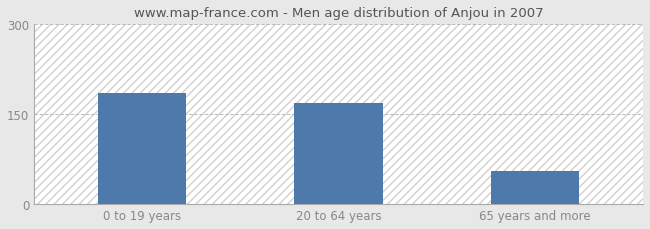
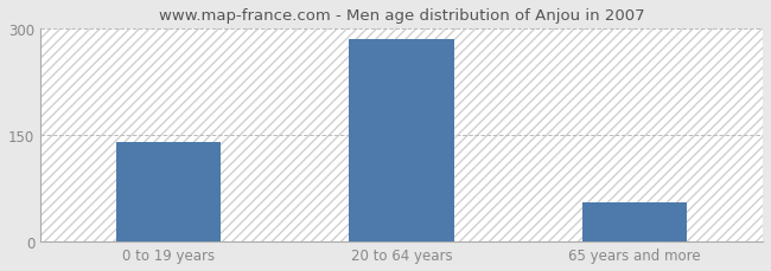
0 to 19 years: 186 -> 140
20 to 64 years: 168 -> 285
